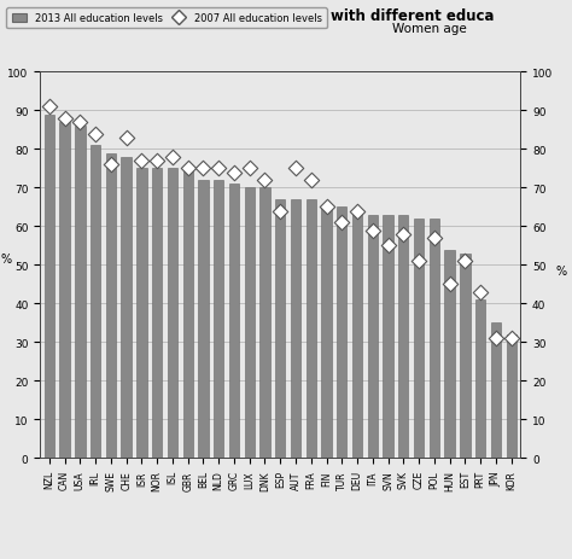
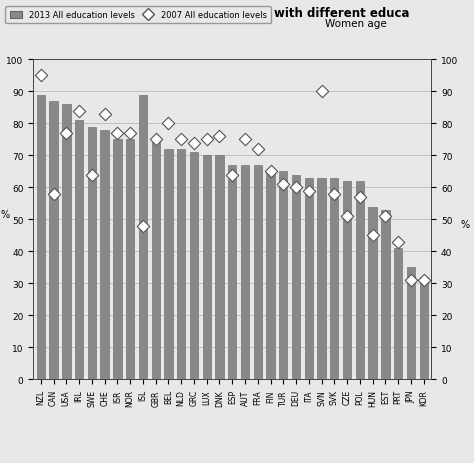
2007 All education levels/NZL: 91 -> 95
2007 All education levels/CAN: 88 -> 58
2007 All education levels/USA: 87 -> 77
2007 All education levels/SWE: 76 -> 64
2013 All education levels/ISL: 75 -> 89
2007 All education levels/ISL: 78 -> 48
2007 All education levels/BEL: 75 -> 80
2007 All education levels/DNK: 72 -> 76
2007 All education levels/DEU: 64 -> 60
2007 All education levels/SVN: 55 -> 90
